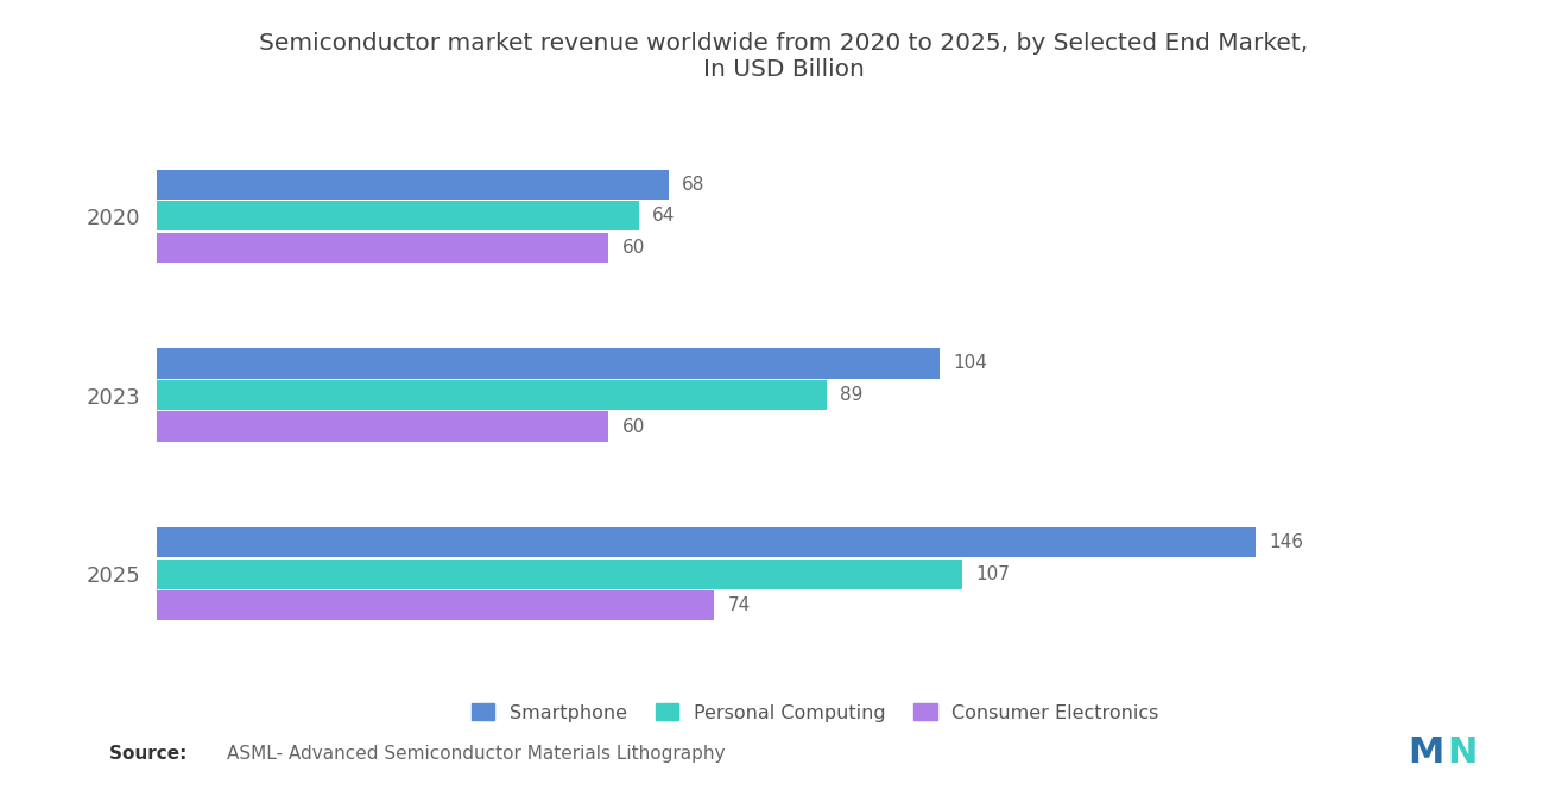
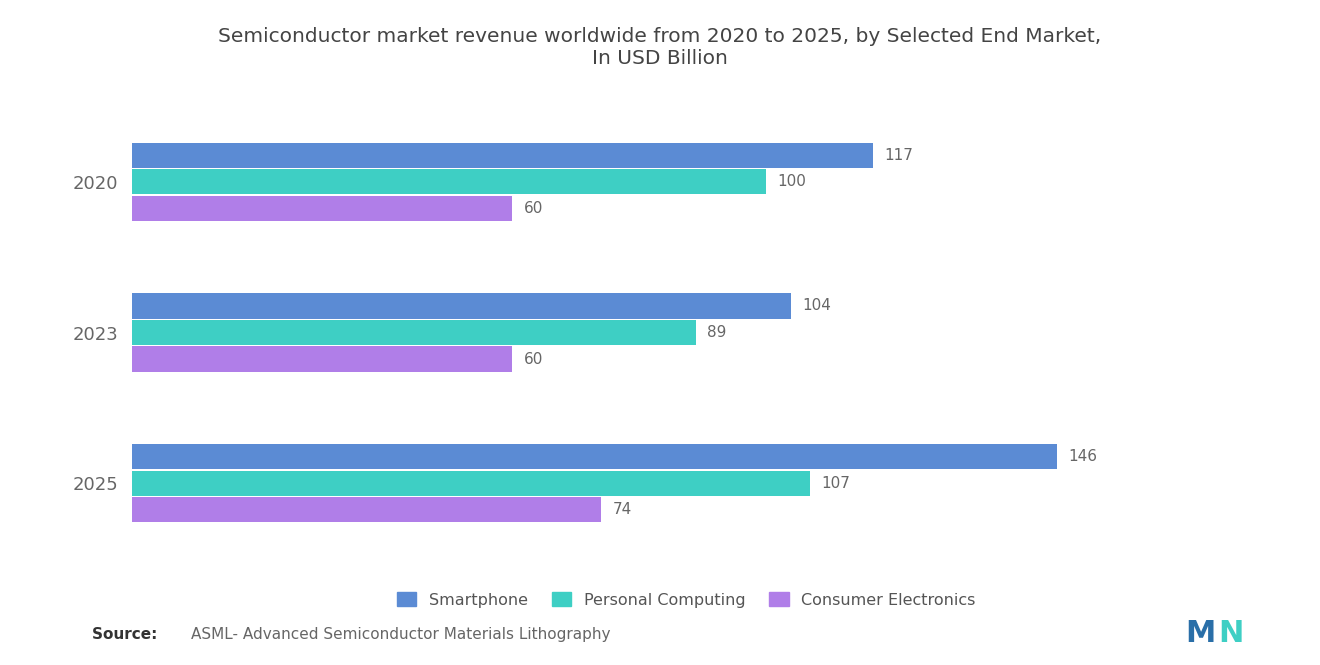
Smartphone/2020: 68 -> 117
Personal Computing/2020: 64 -> 100
